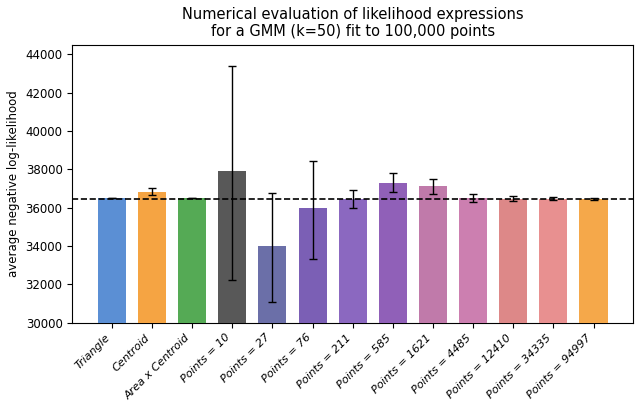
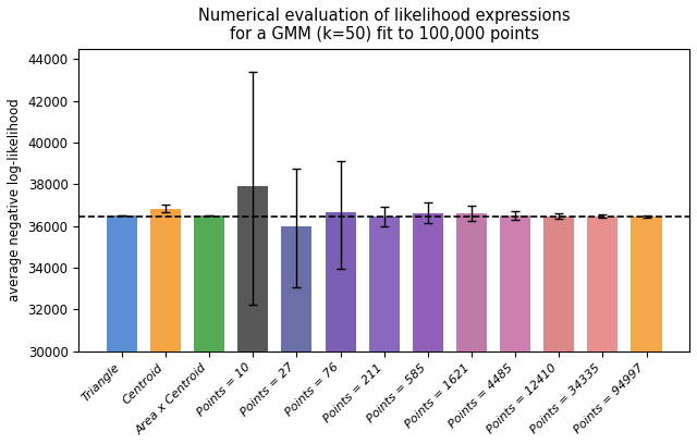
Points = 27: 34000 -> 36000
Points = 76: 36000 -> 36600
Points = 585: 37300 -> 36600
Points = 1621: 37100 -> 36600
